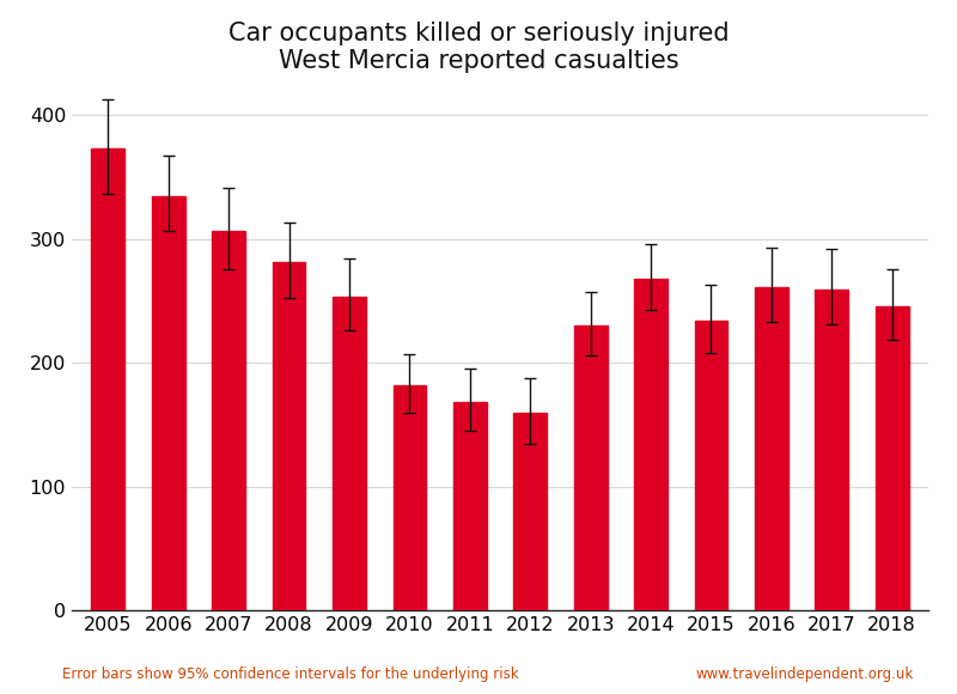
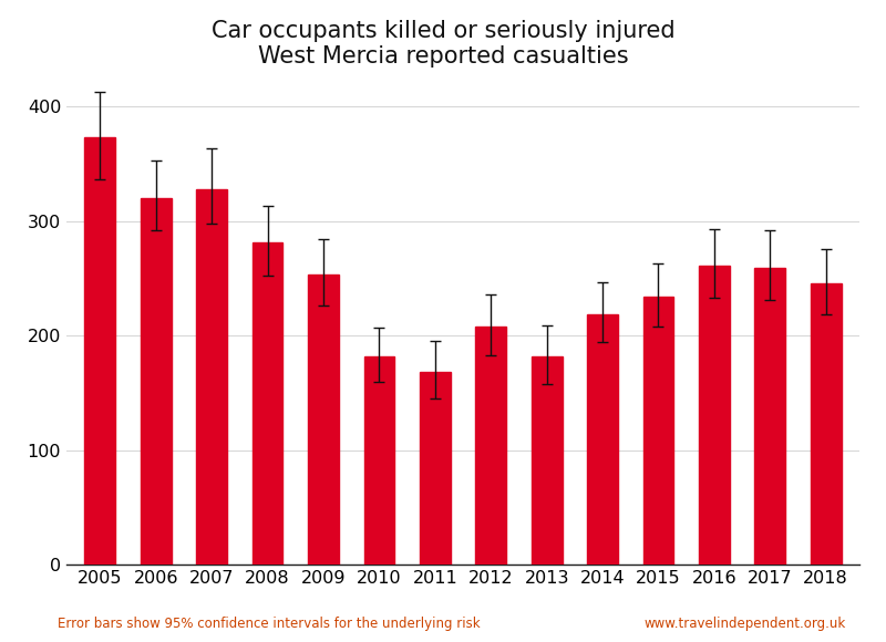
2006: 334 -> 320
2007: 306 -> 328
2012: 160 -> 208
2013: 230 -> 182
2014: 268 -> 219
